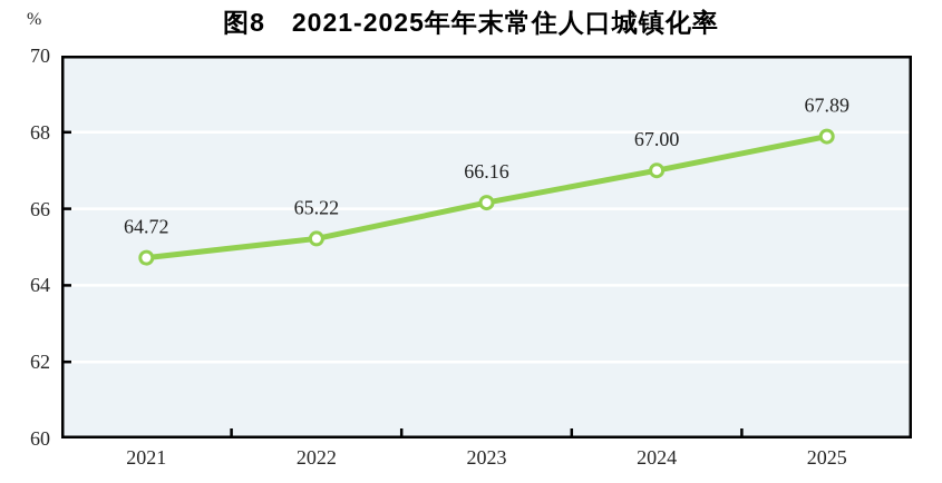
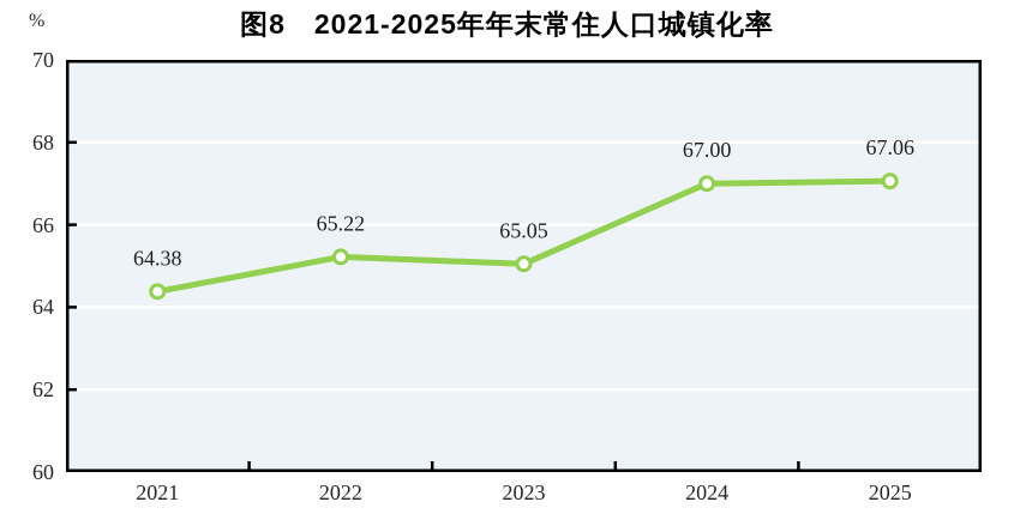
2021: 64.72 -> 64.38
2023: 66.16 -> 65.05
2025: 67.89 -> 67.06
